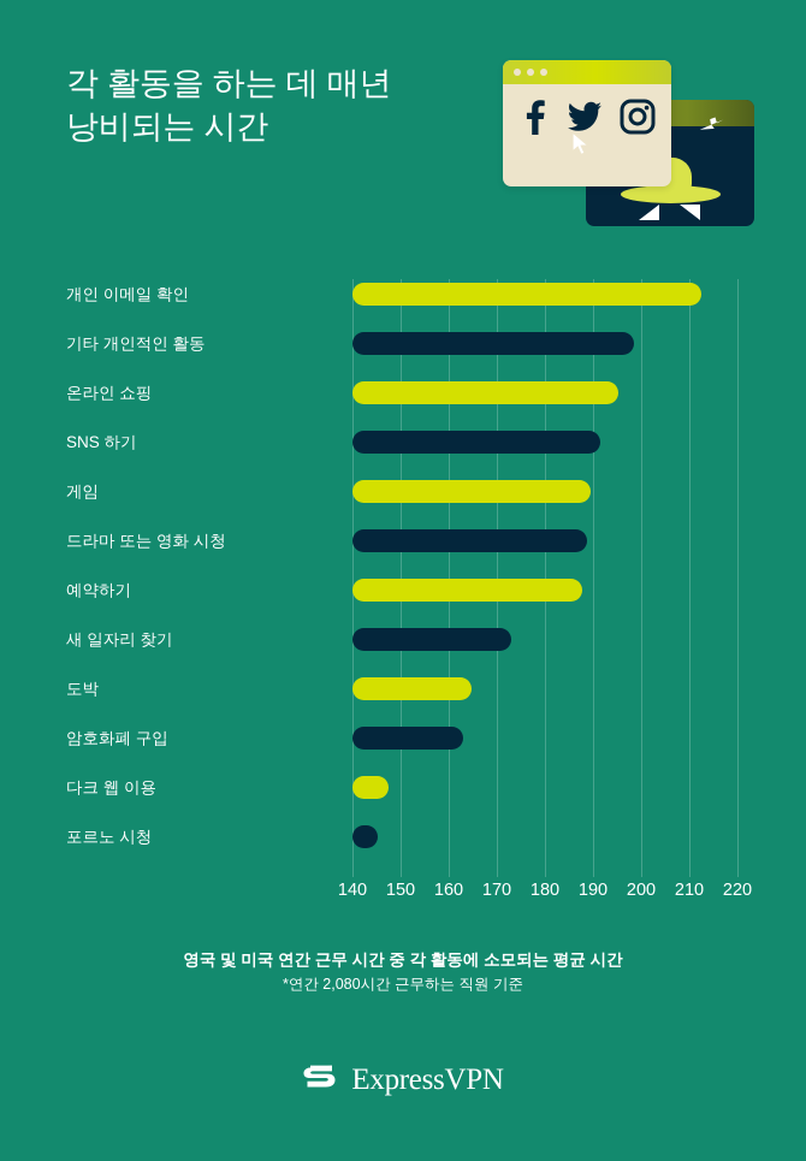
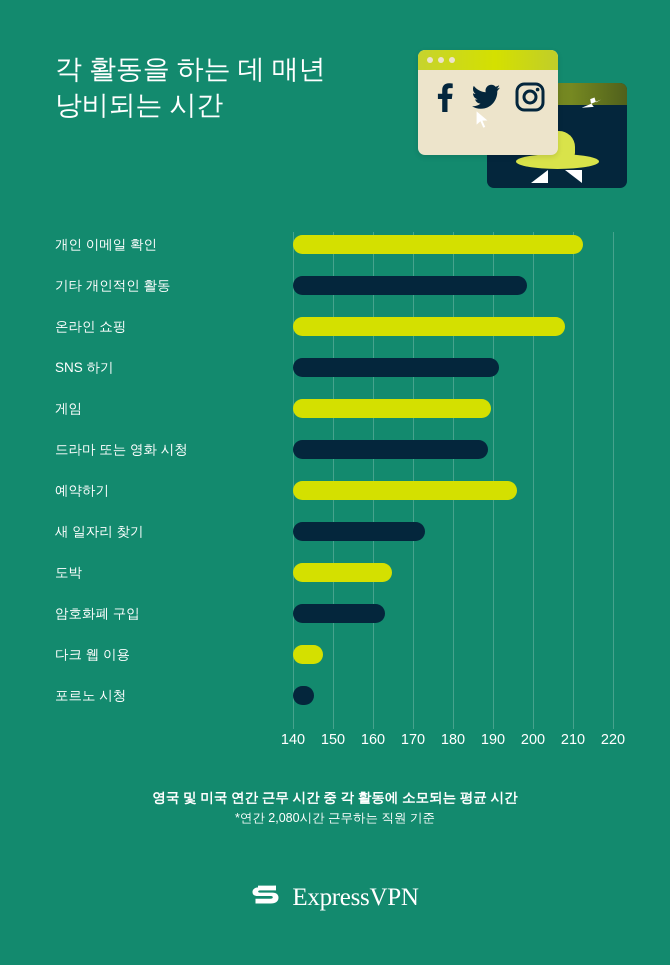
온라인 쇼핑: 195 -> 208
예약하기: 188 -> 196
